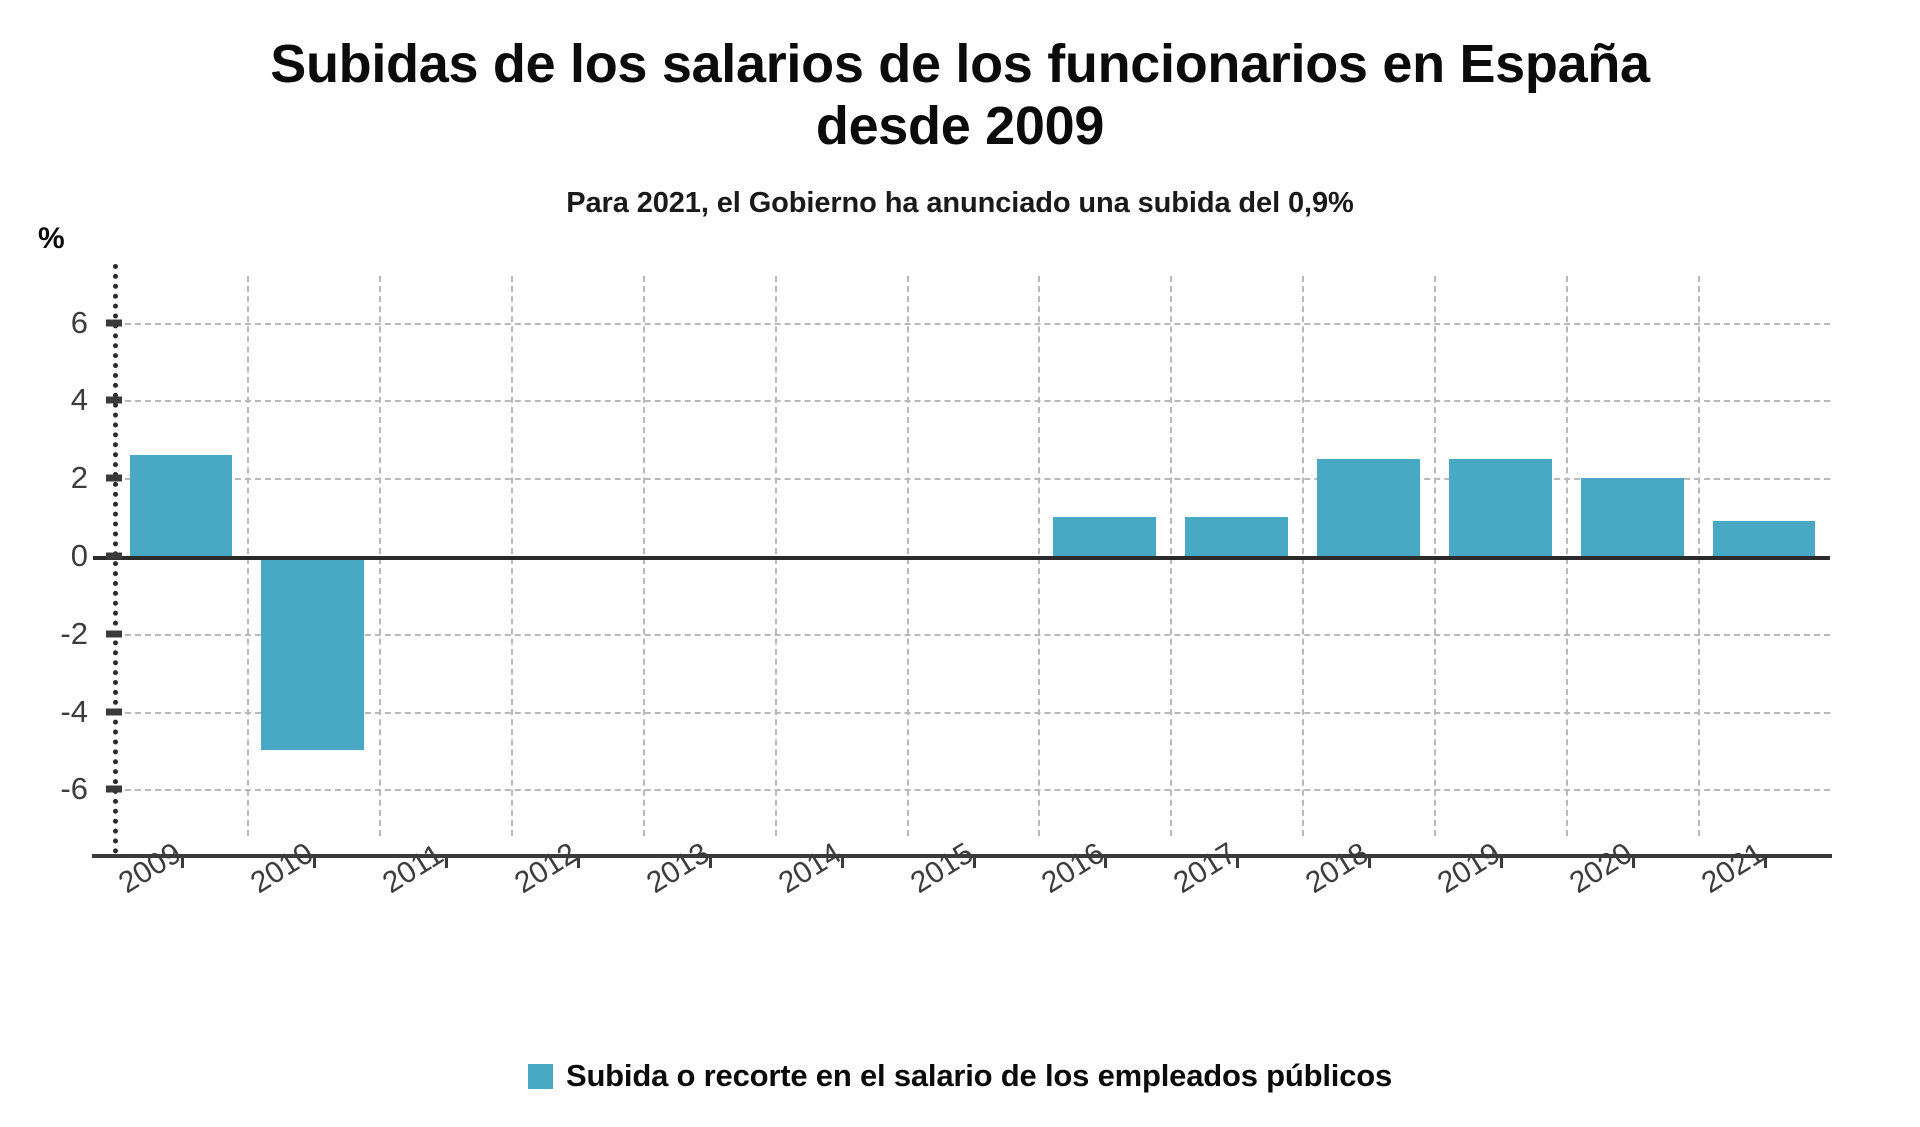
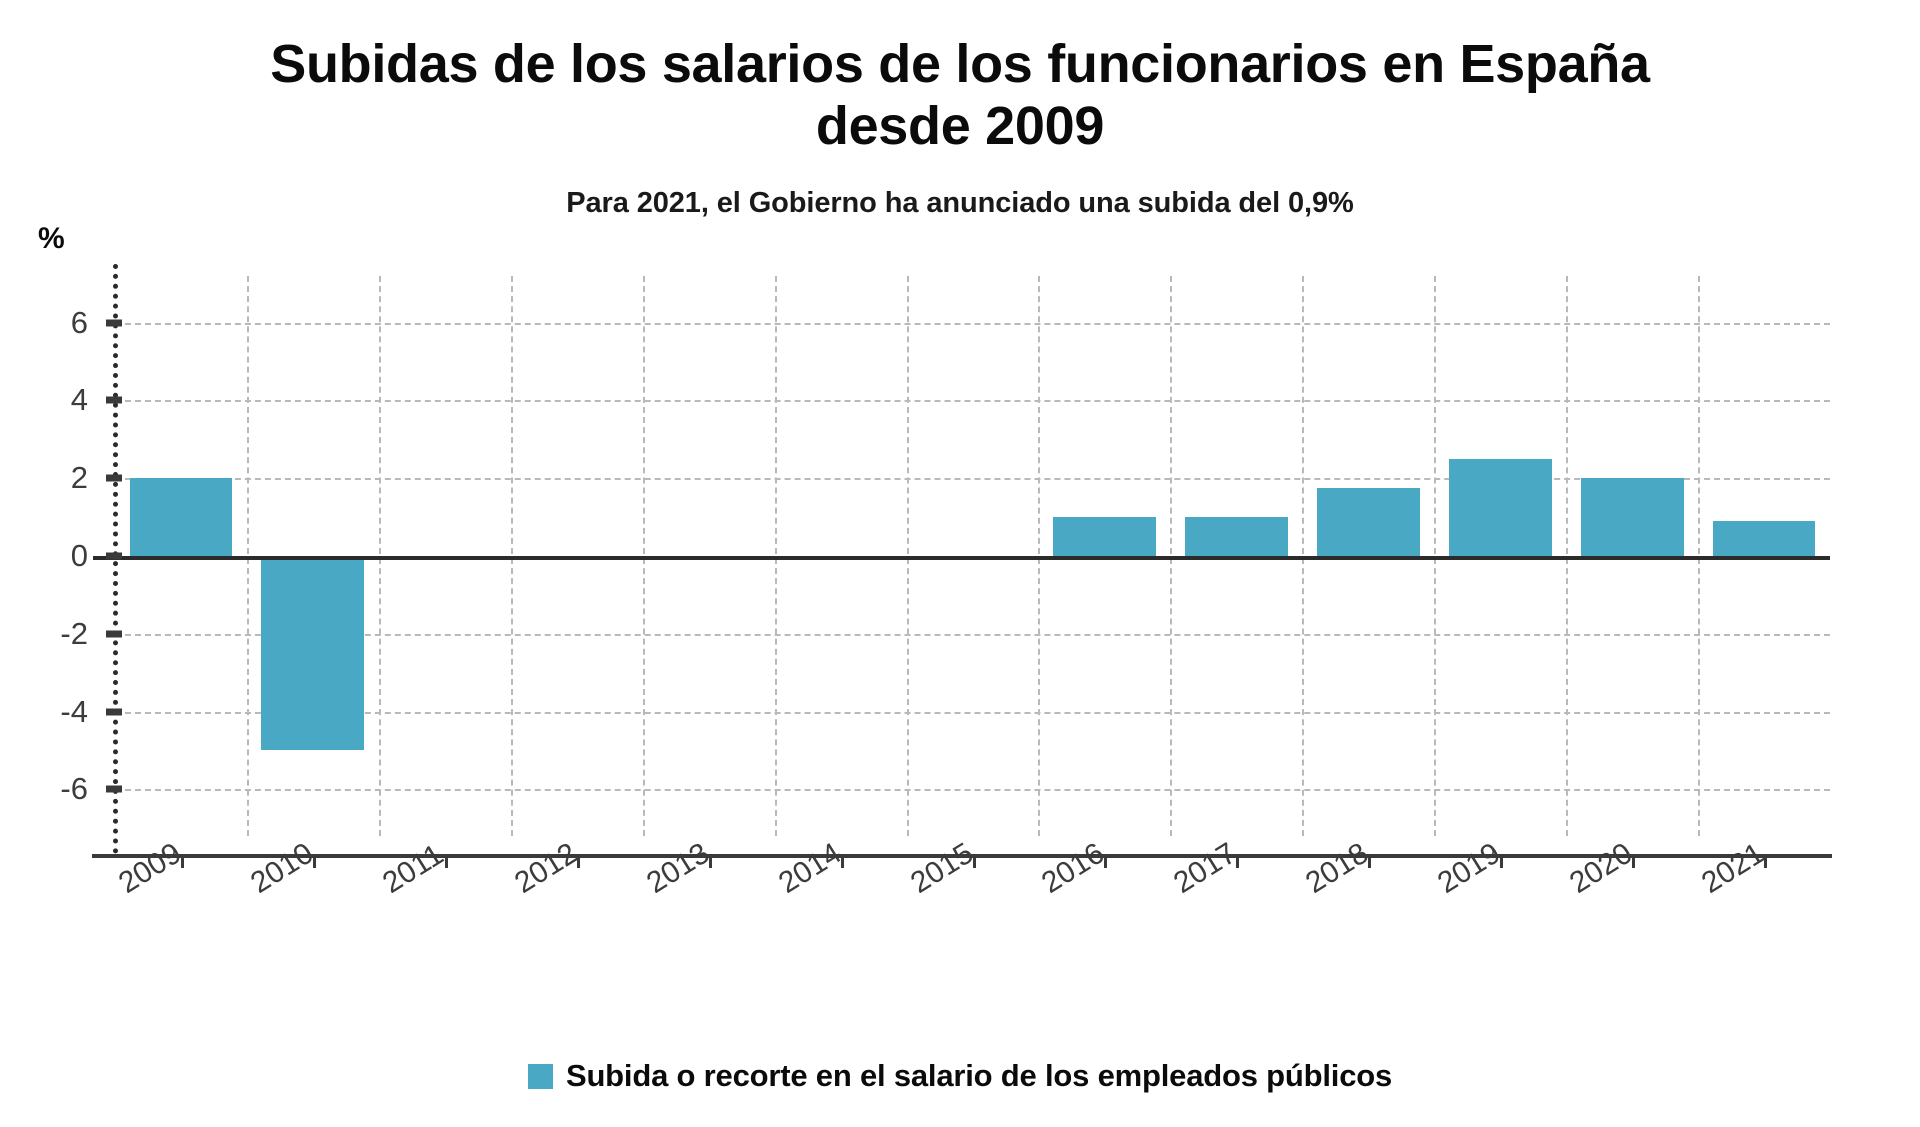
2009: 2.6 -> 2.0
2018: 2.5 -> 1.8
